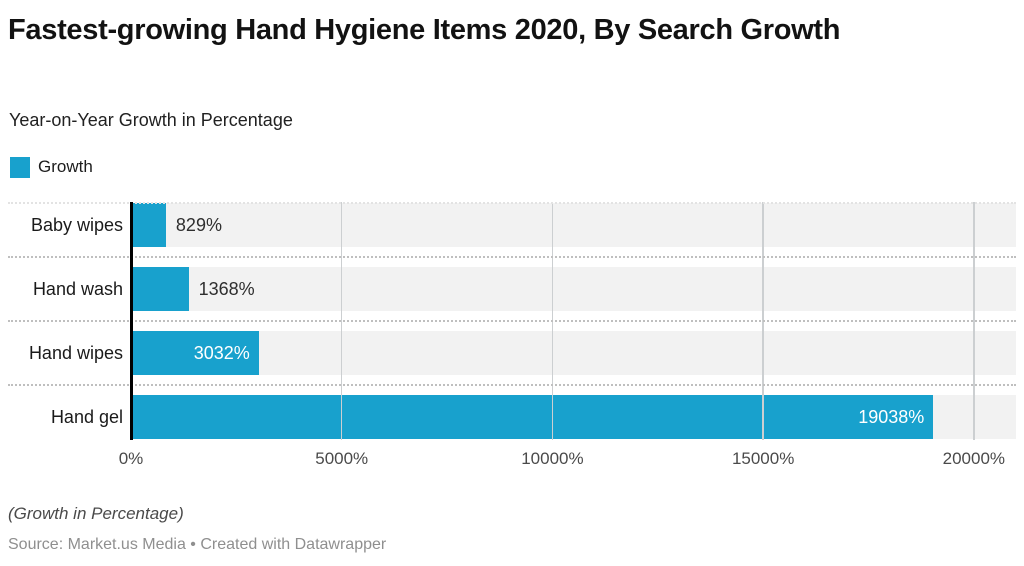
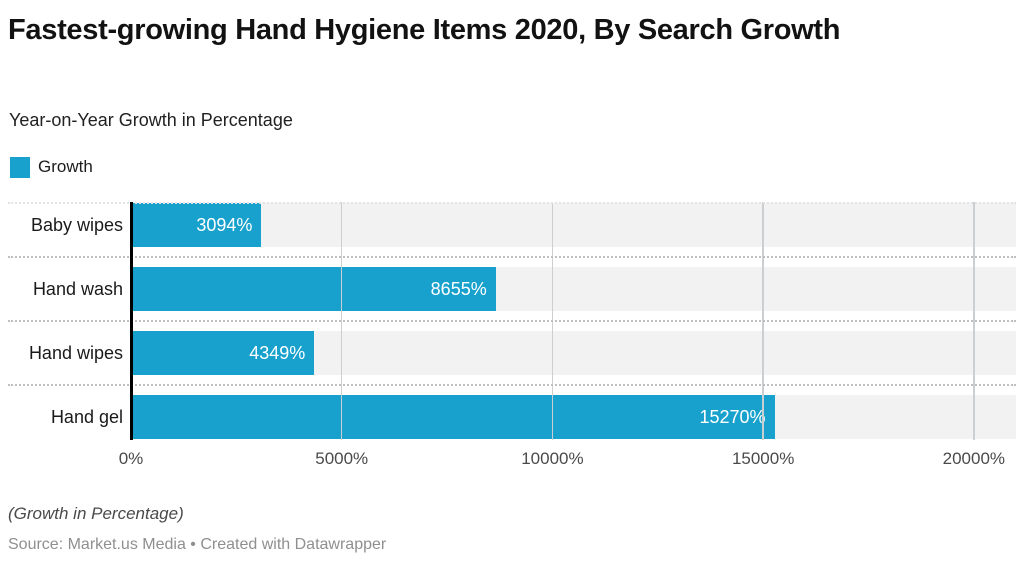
Baby wipes: 829% -> 3094%
Hand wash: 1368% -> 8655%
Hand wipes: 3032% -> 4349%
Hand gel: 19038% -> 15270%
